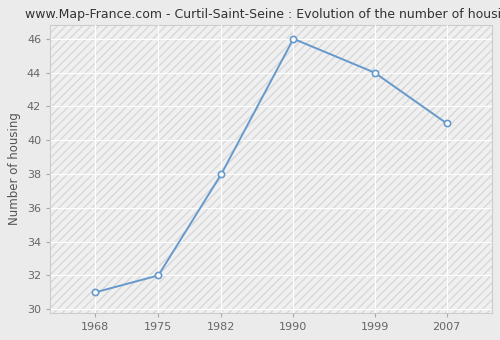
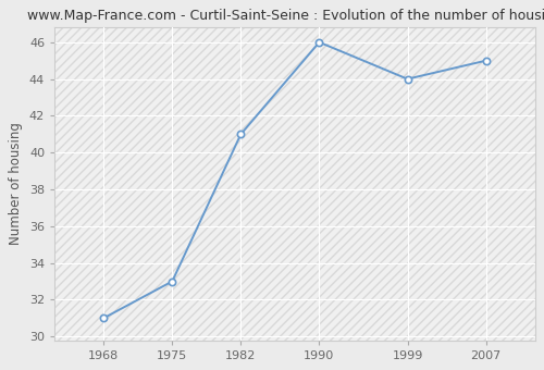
1975: 32 -> 33
1982: 38 -> 41
2007: 41 -> 45
